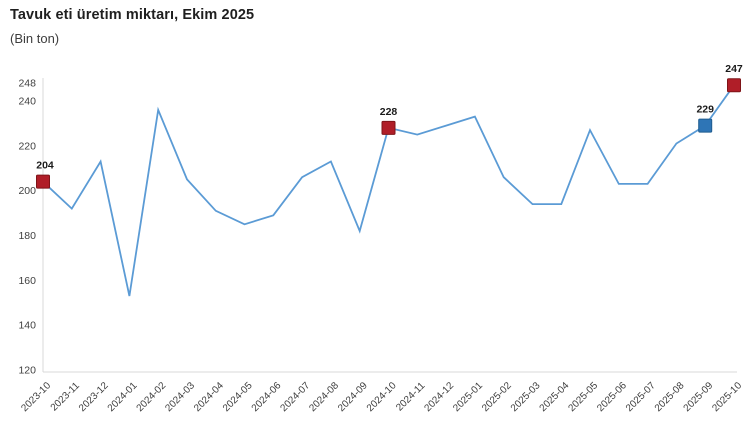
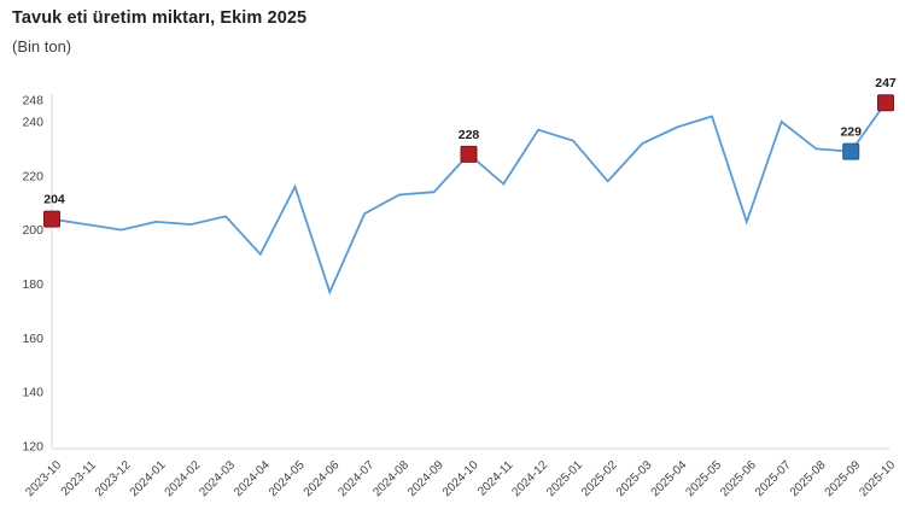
2023-11: 192 -> 202
2023-12: 213 -> 200
2024-01: 153 -> 203
2024-02: 236 -> 202
2024-05: 185 -> 216
2024-06: 189 -> 177
2024-09: 182 -> 214
2024-11: 225 -> 217
2024-12: 229 -> 237
2025-02: 206 -> 218
2025-03: 194 -> 232
2025-04: 194 -> 238
2025-05: 227 -> 242
2025-07: 203 -> 240
2025-08: 221 -> 230
